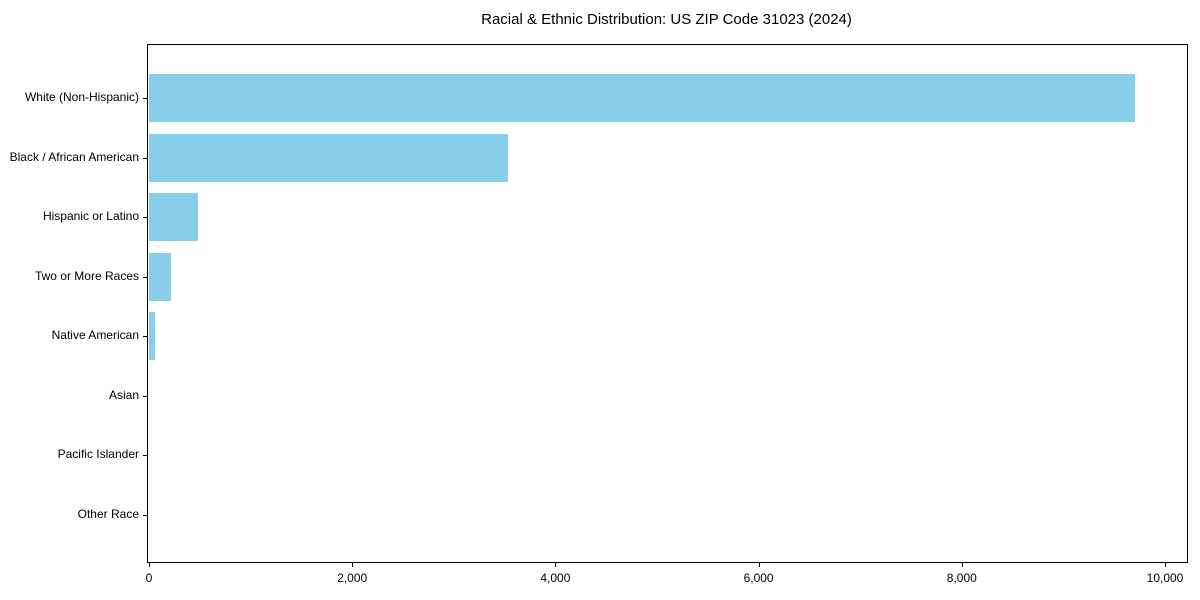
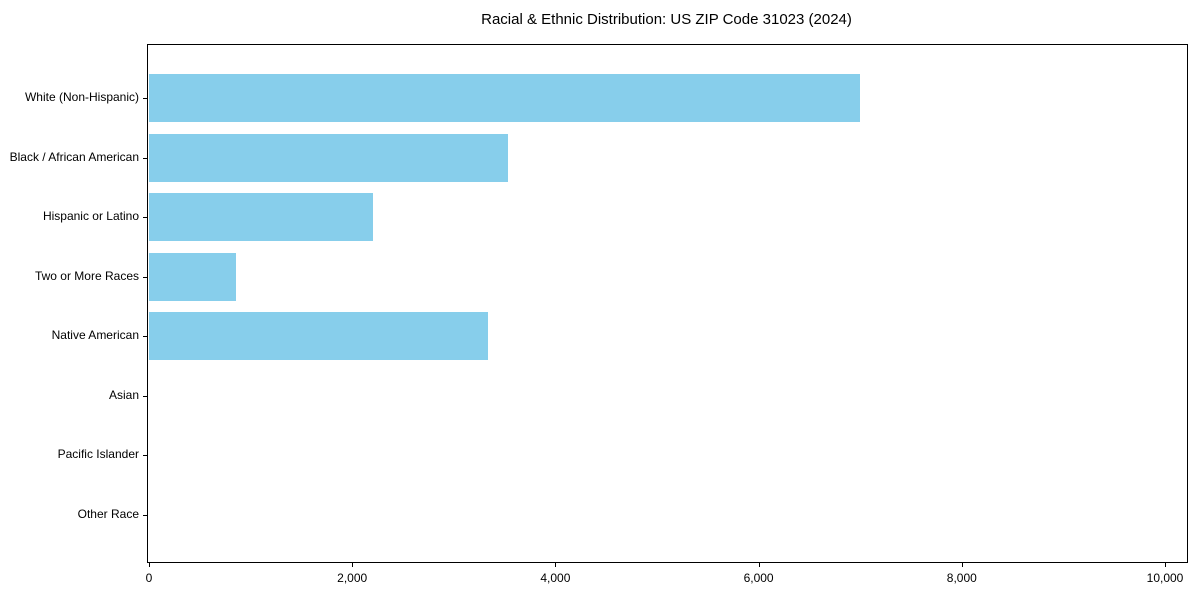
White (Non-Hispanic): 9700 -> 7000
Hispanic or Latino: 480 -> 2200
Two or More Races: 220 -> 860
Native American: 60 -> 3340
